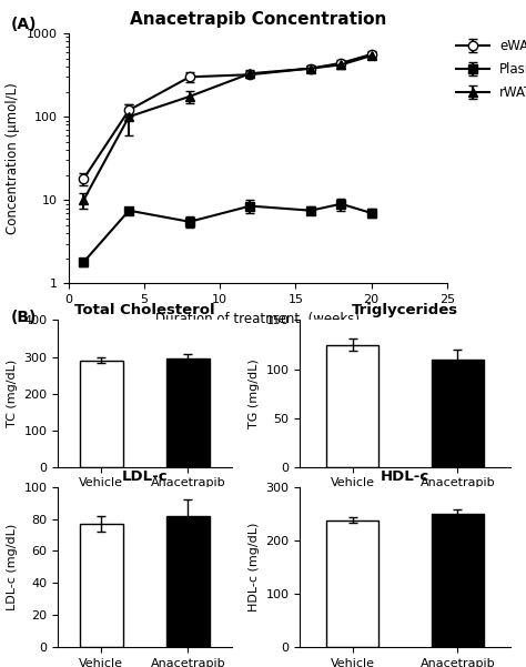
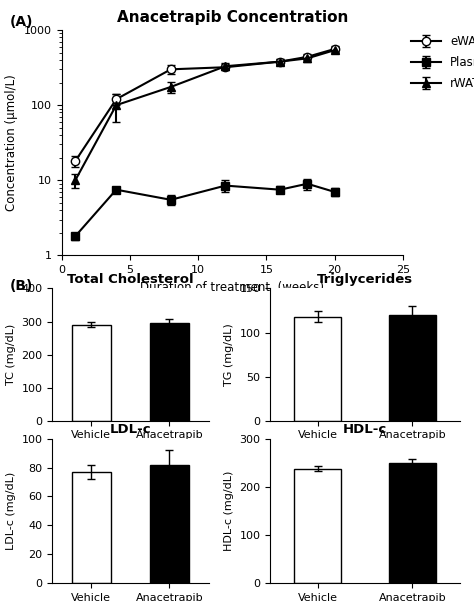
Triglycerides/Vehicle: 125 -> 118
Triglycerides/Anacetrapib: 110 -> 120
